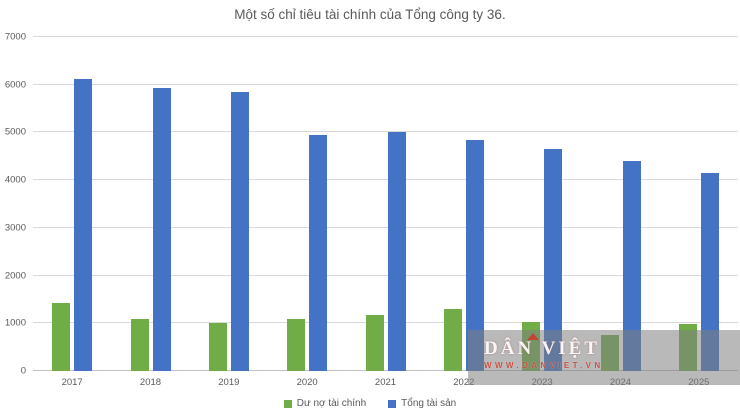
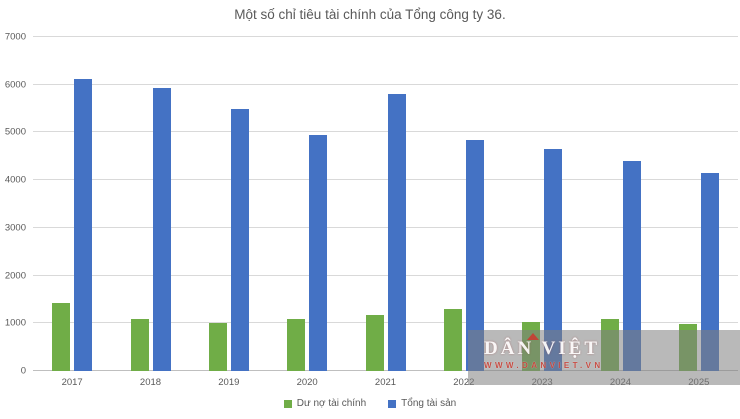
Tổng tài sản/2019: 5800 -> 5500
Tổng tài sản/2021: 5000 -> 5800
Dư nợ tài chính/2024: 800 -> 1100
